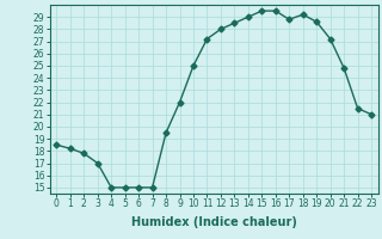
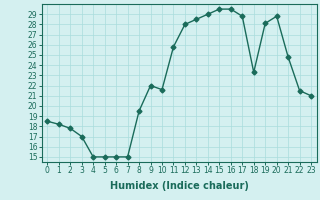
10: 25.0 -> 21.6
11: 27.2 -> 25.8
18: 29.2 -> 23.3
19: 28.6 -> 28.1
20: 27.2 -> 28.8
